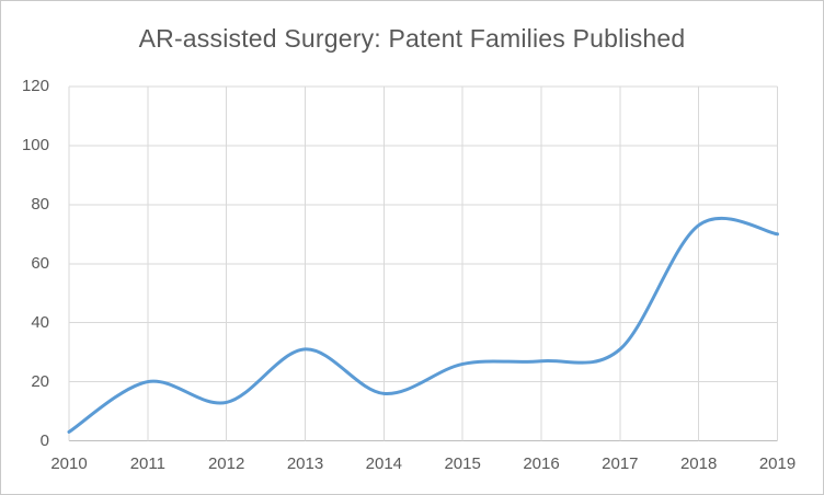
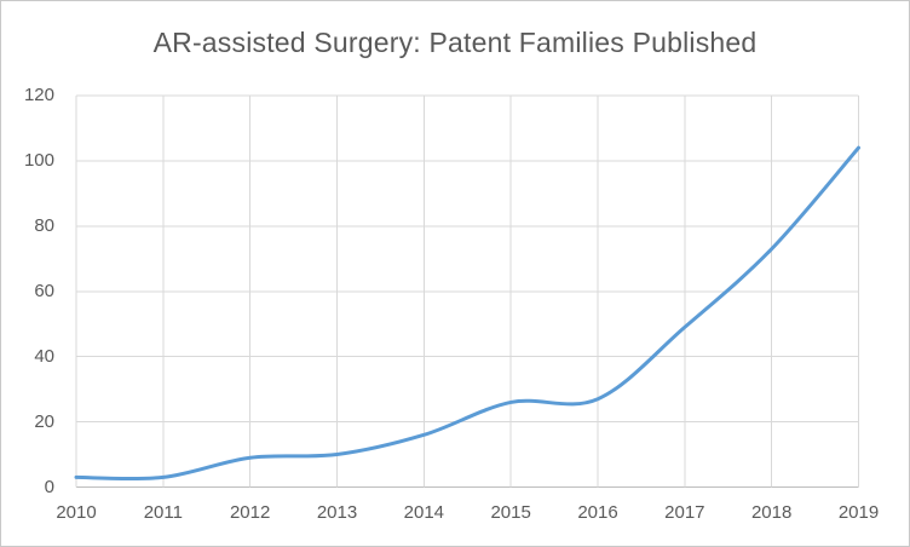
2011: 20 -> 3
2012: 13 -> 9
2013: 31 -> 10
2017: 31 -> 49
2019: 70 -> 104
